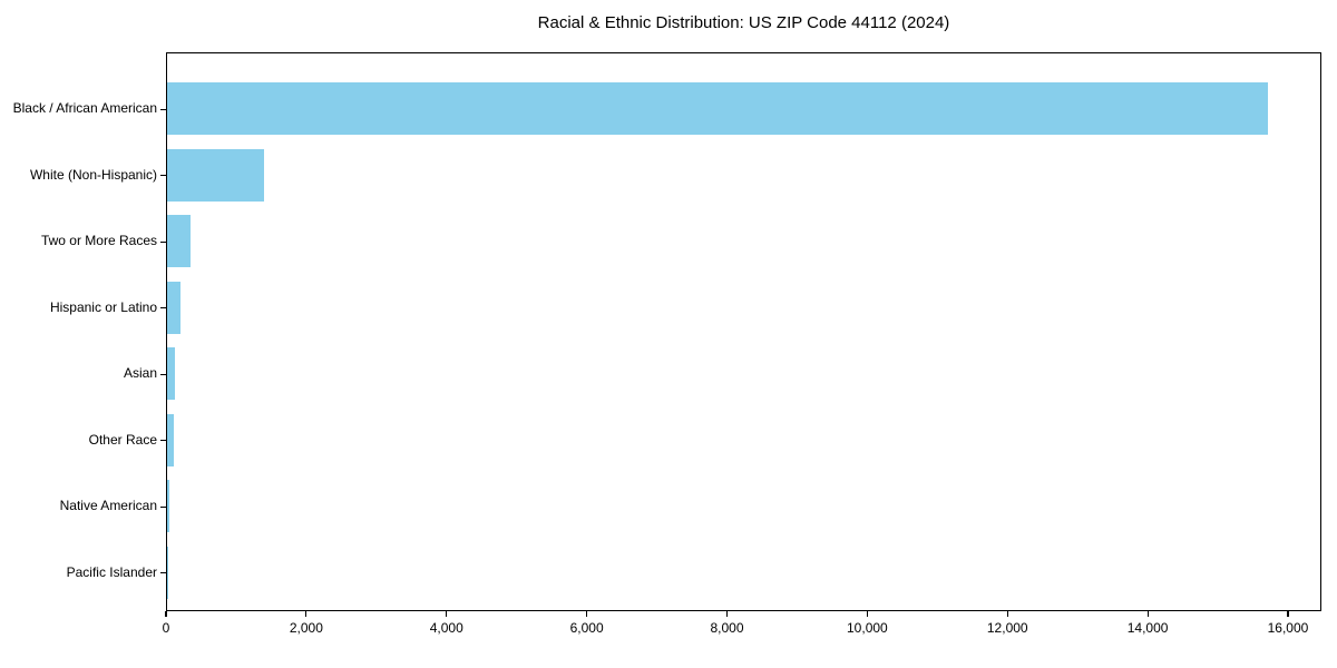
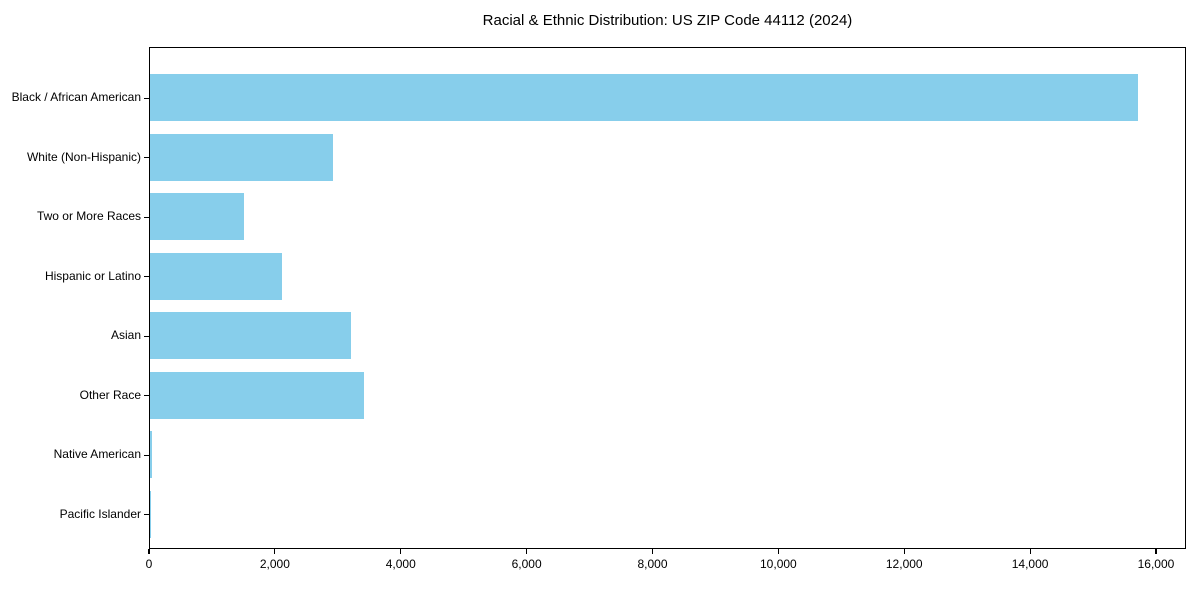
White (Non-Hispanic): 1400 -> 2900
Two or More Races: 300 -> 1500
Hispanic or Latino: 200 -> 2100
Asian: 100 -> 3200
Other Race: 100 -> 3400
